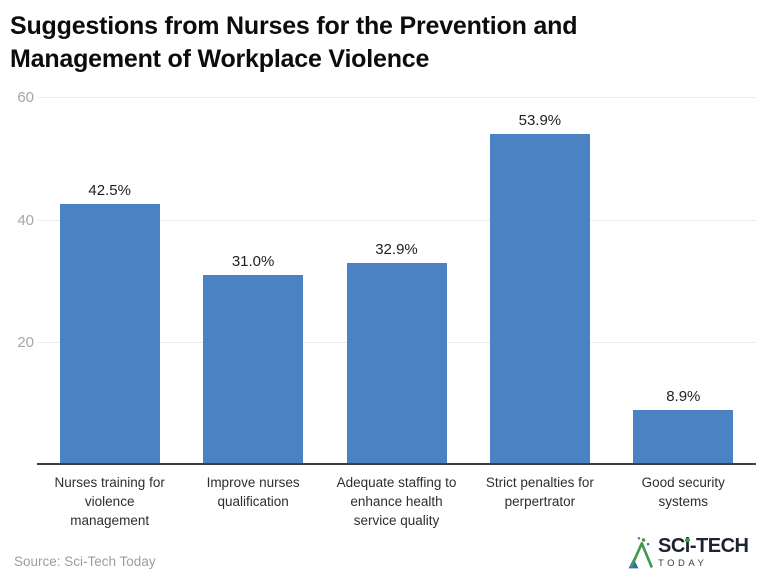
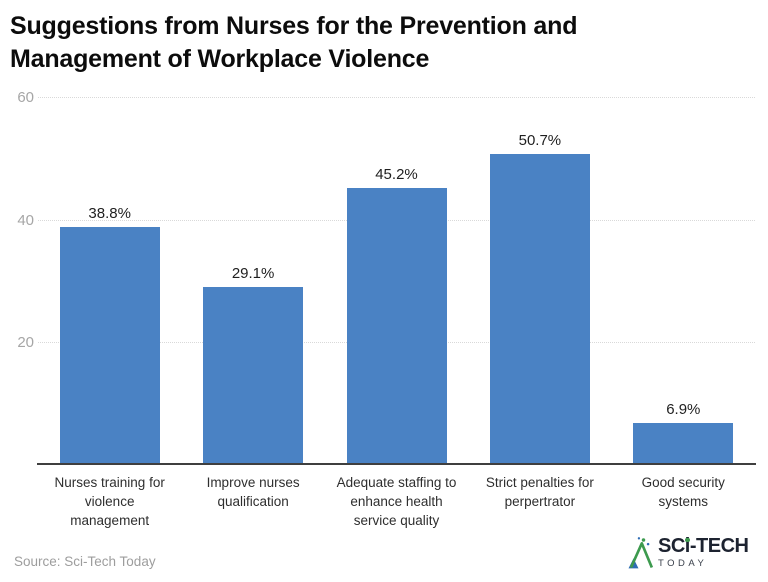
Nurses training for violence management: 42.5% -> 38.8%
Improve nurses qualification: 31.0% -> 29.1%
Adequate staffing to enhance health service quality: 32.9% -> 45.2%
Strict penalties for perpertrator: 53.9% -> 50.7%
Good security systems: 8.9% -> 6.9%
